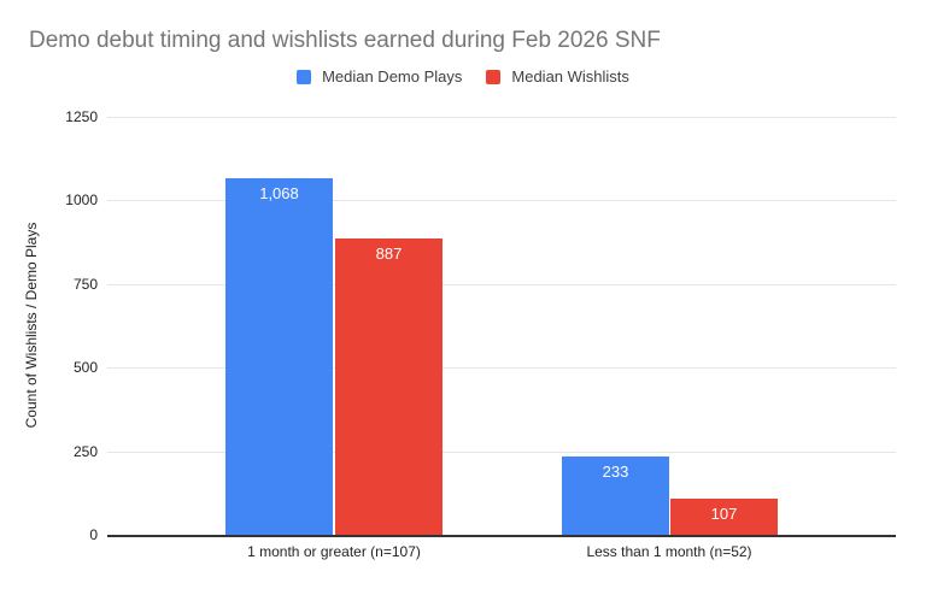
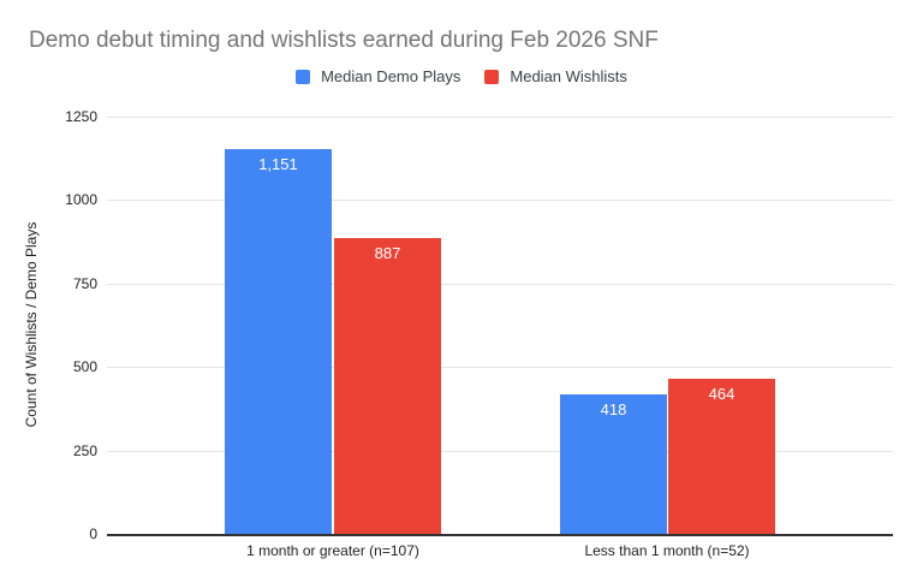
Median Demo Plays/1 month or greater (n=107): 1,068 -> 1,151
Median Demo Plays/Less than 1 month (n=52): 233 -> 418
Median Wishlists/Less than 1 month (n=52): 107 -> 464
